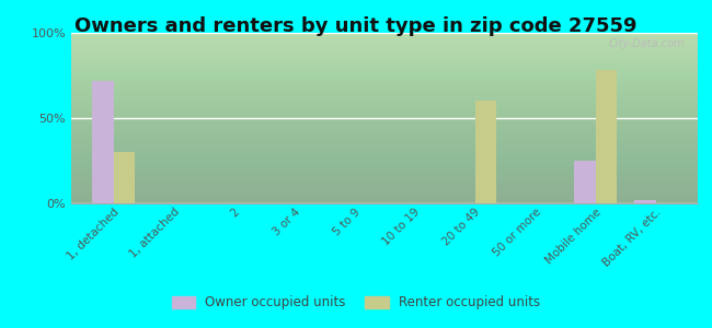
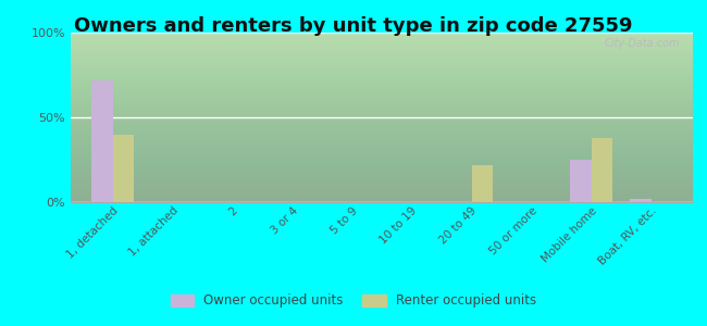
Renter occupied units/1, detached: 30% -> 40%
Renter occupied units/20 to 49: 60% -> 22%
Renter occupied units/Mobile home: 78% -> 38%
